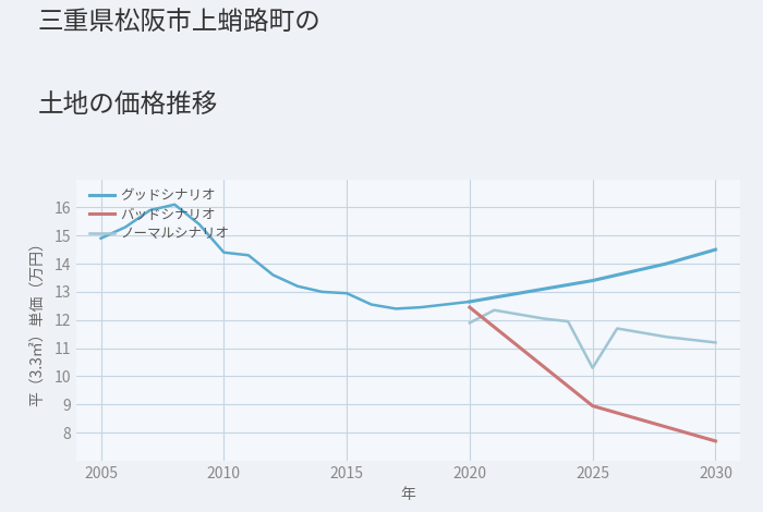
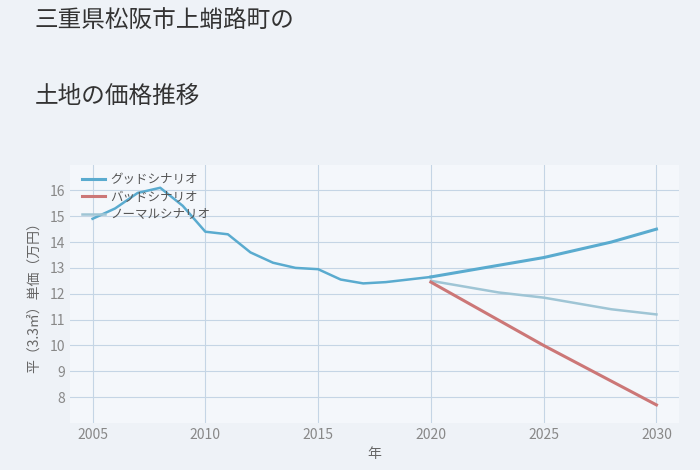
ノーマルシナリオ/2020: 11.90 -> 12.50
バッドシナリオ/2025: 8.95 -> 10.00
ノーマルシナリオ/2025: 10.30 -> 11.85
